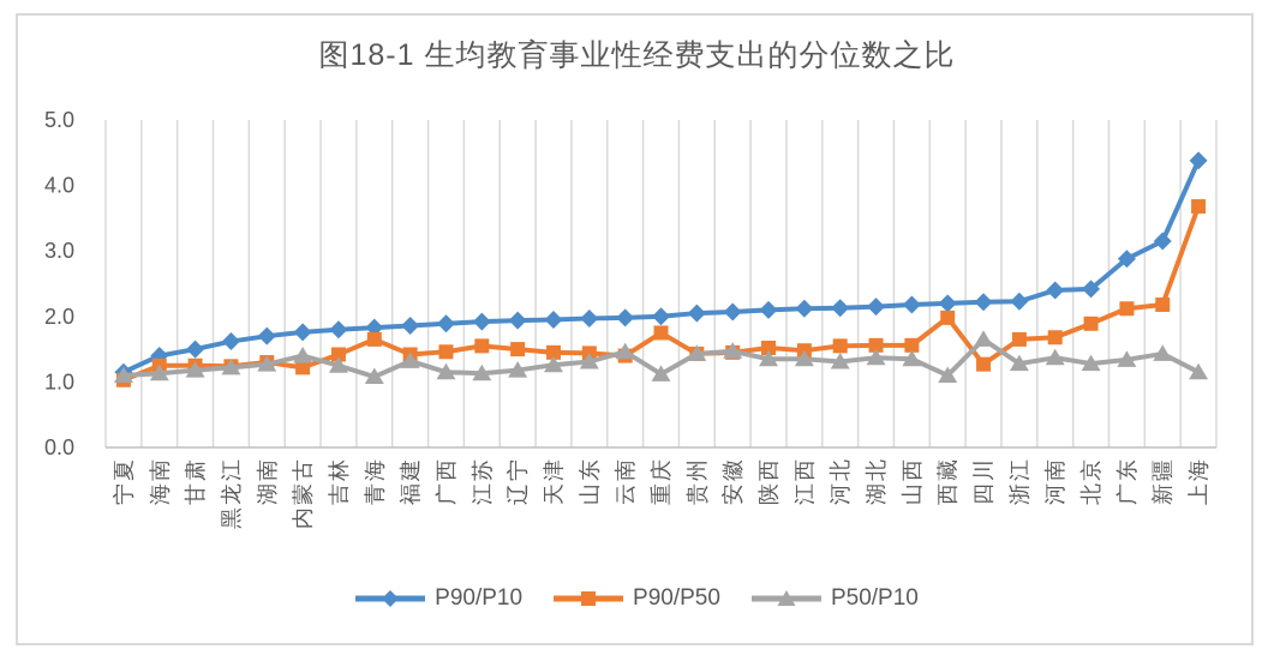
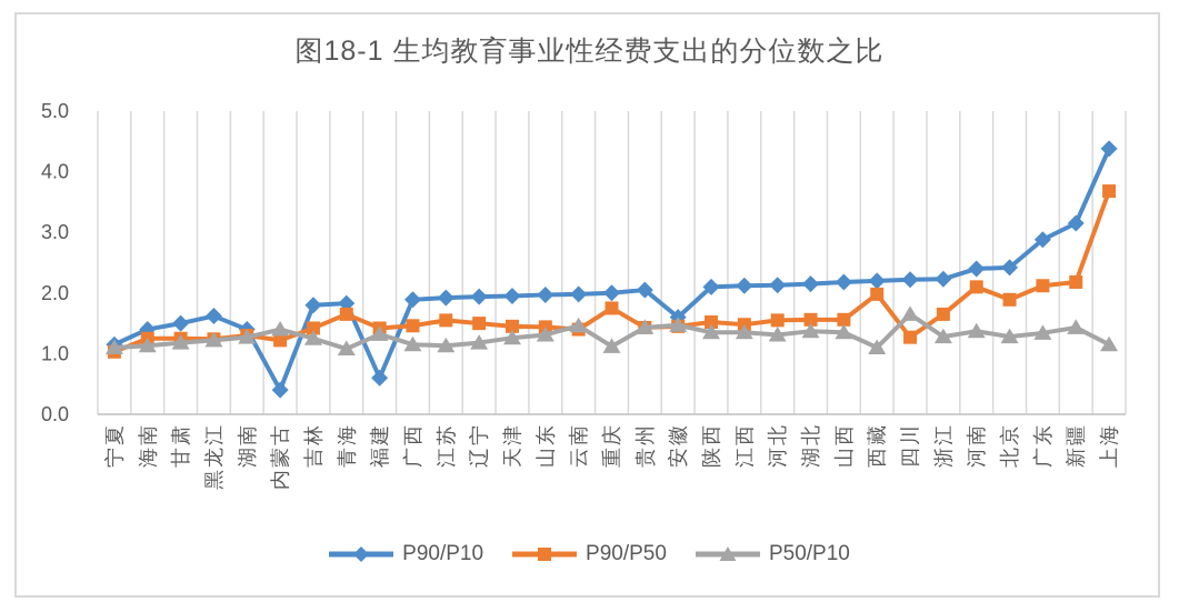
P90/P10/湖南: 1.7 -> 1.4
P90/P10/内蒙古: 1.8 -> 0.4
P90/P10/福建: 1.9 -> 0.6
P90/P10/安徽: 2.1 -> 1.6
P90/P50/河南: 1.7 -> 2.1
